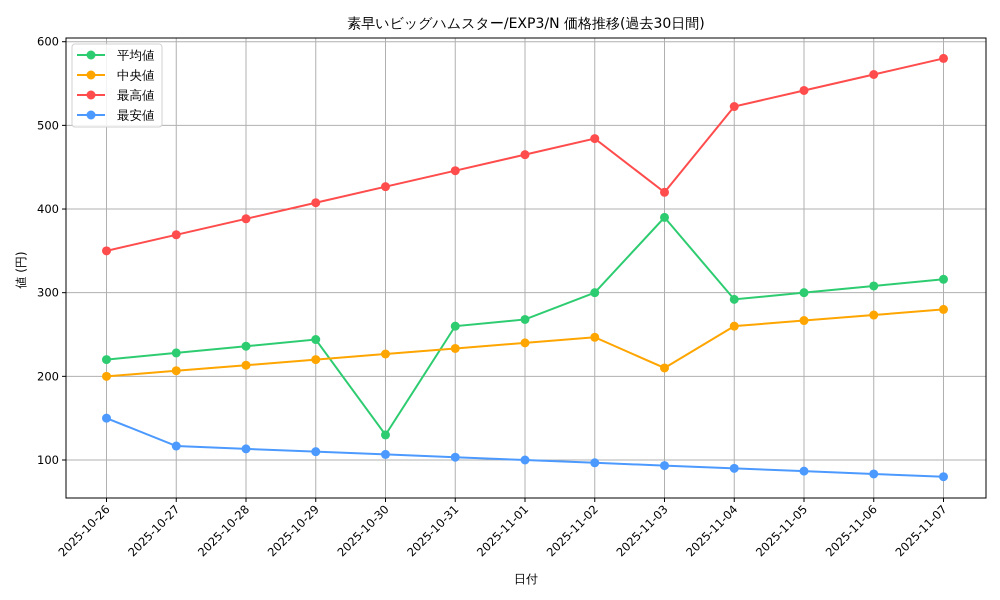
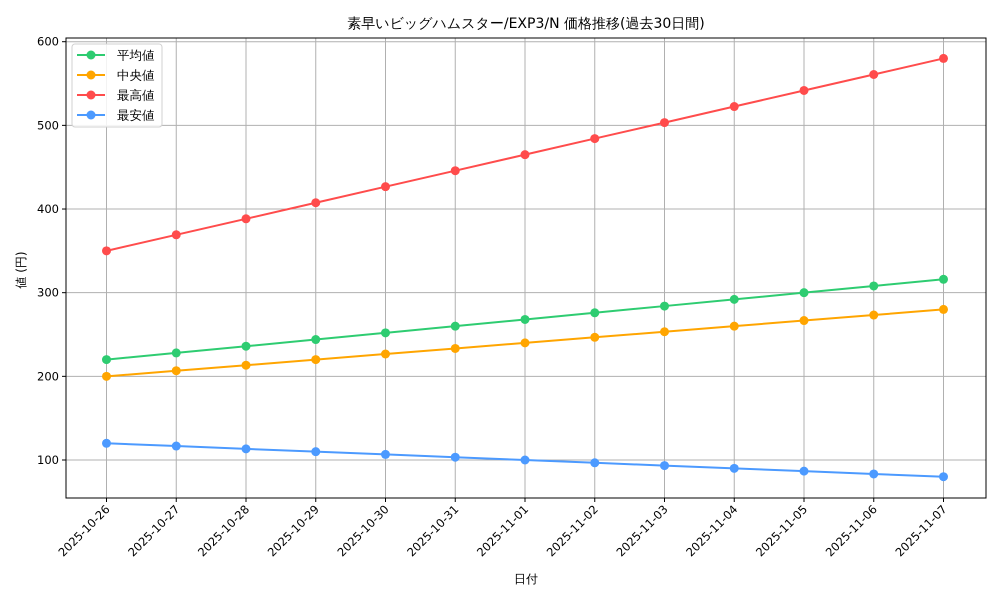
最安値/2025-10-26: 150 -> 120
平均値/2025-10-30: 130 -> 250
平均値/2025-11-02: 300 -> 280
平均値/2025-11-03: 390 -> 280
中央値/2025-11-03: 210 -> 250
最高値/2025-11-03: 420 -> 500
